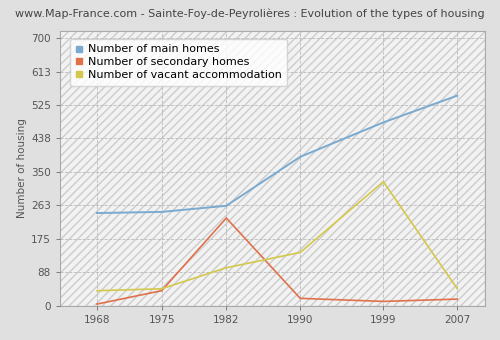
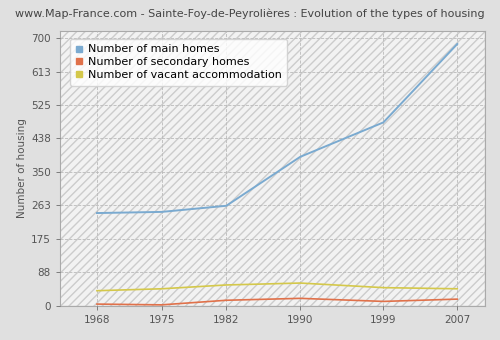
Number of secondary homes/1975: 40 -> 3
Number of secondary homes/1982: 230 -> 15
Number of vacant accommodation/1982: 100 -> 55
Number of vacant accommodation/1990: 140 -> 60
Number of vacant accommodation/1999: 325 -> 48
Number of main homes/2007: 550 -> 685
